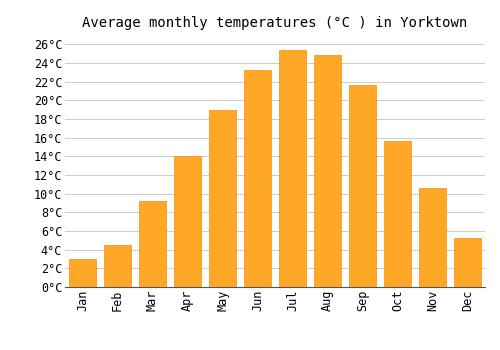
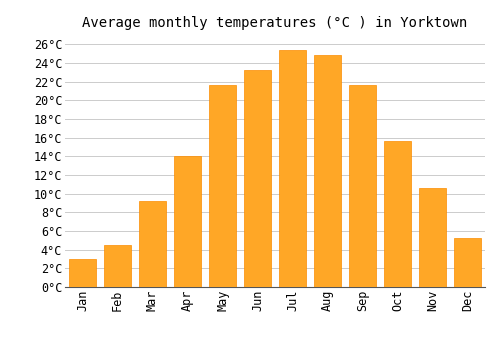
May: 19.0°C -> 21.6°C
